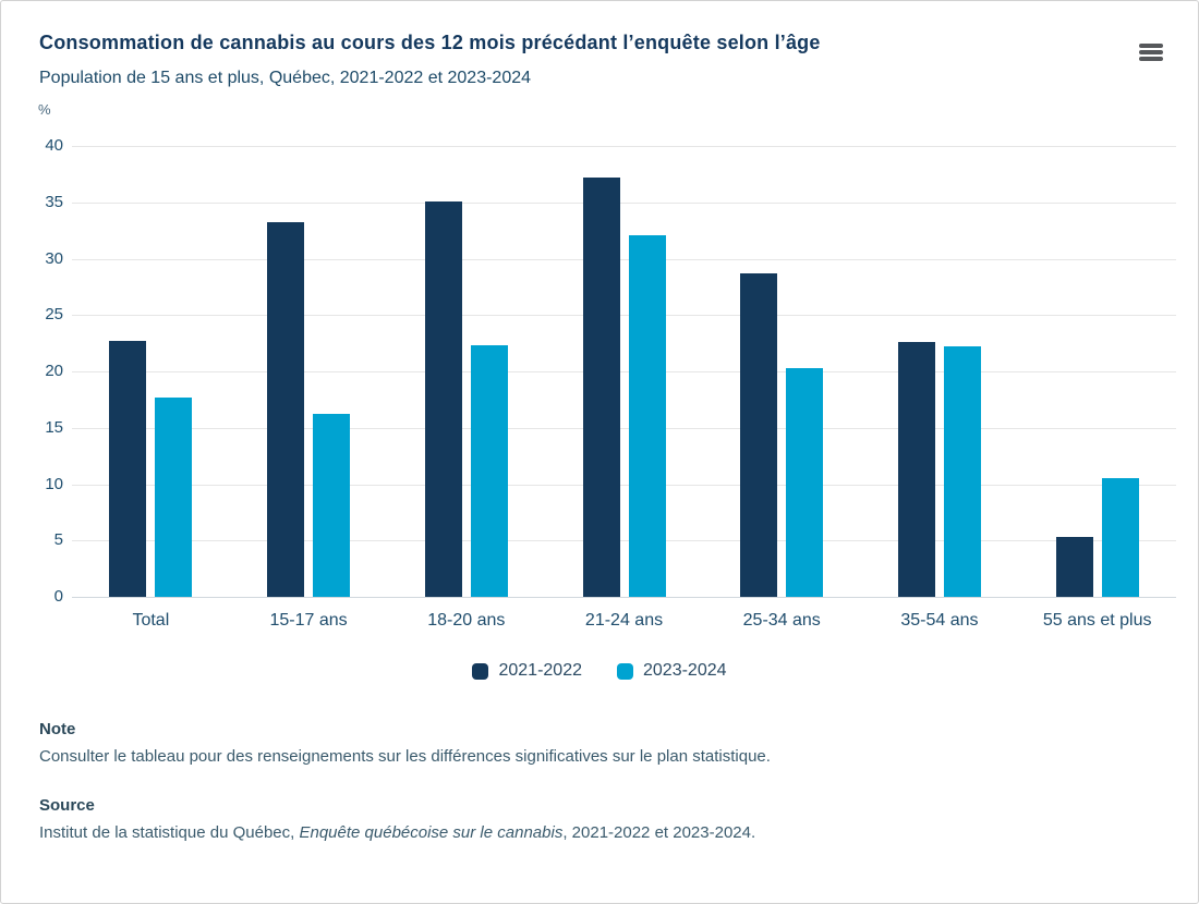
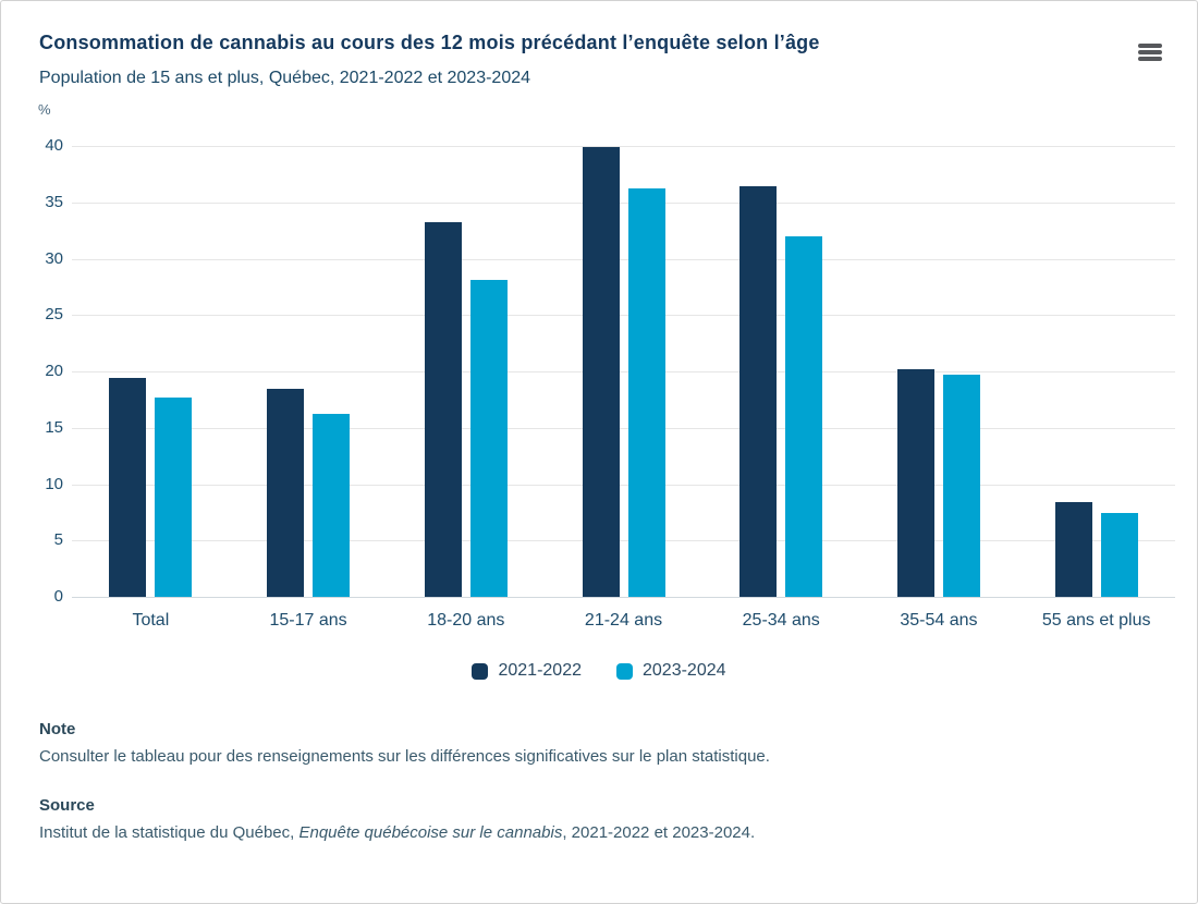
2021-2022/Total: 22.7 -> 19.4
2021-2022/15-17 ans: 33.2 -> 18.5
2021-2022/18-20 ans: 35.1 -> 33.2
2023-2024/18-20 ans: 22.3 -> 28.1
2021-2022/21-24 ans: 37.2 -> 39.9
2023-2024/21-24 ans: 32.1 -> 36.2
2021-2022/25-34 ans: 28.7 -> 36.4
2023-2024/25-34 ans: 20.3 -> 32.0
2021-2022/35-54 ans: 22.6 -> 20.2
2023-2024/35-54 ans: 22.2 -> 19.7
2021-2022/55 ans et plus: 5.3 -> 8.4
2023-2024/55 ans et plus: 10.5 -> 7.4
